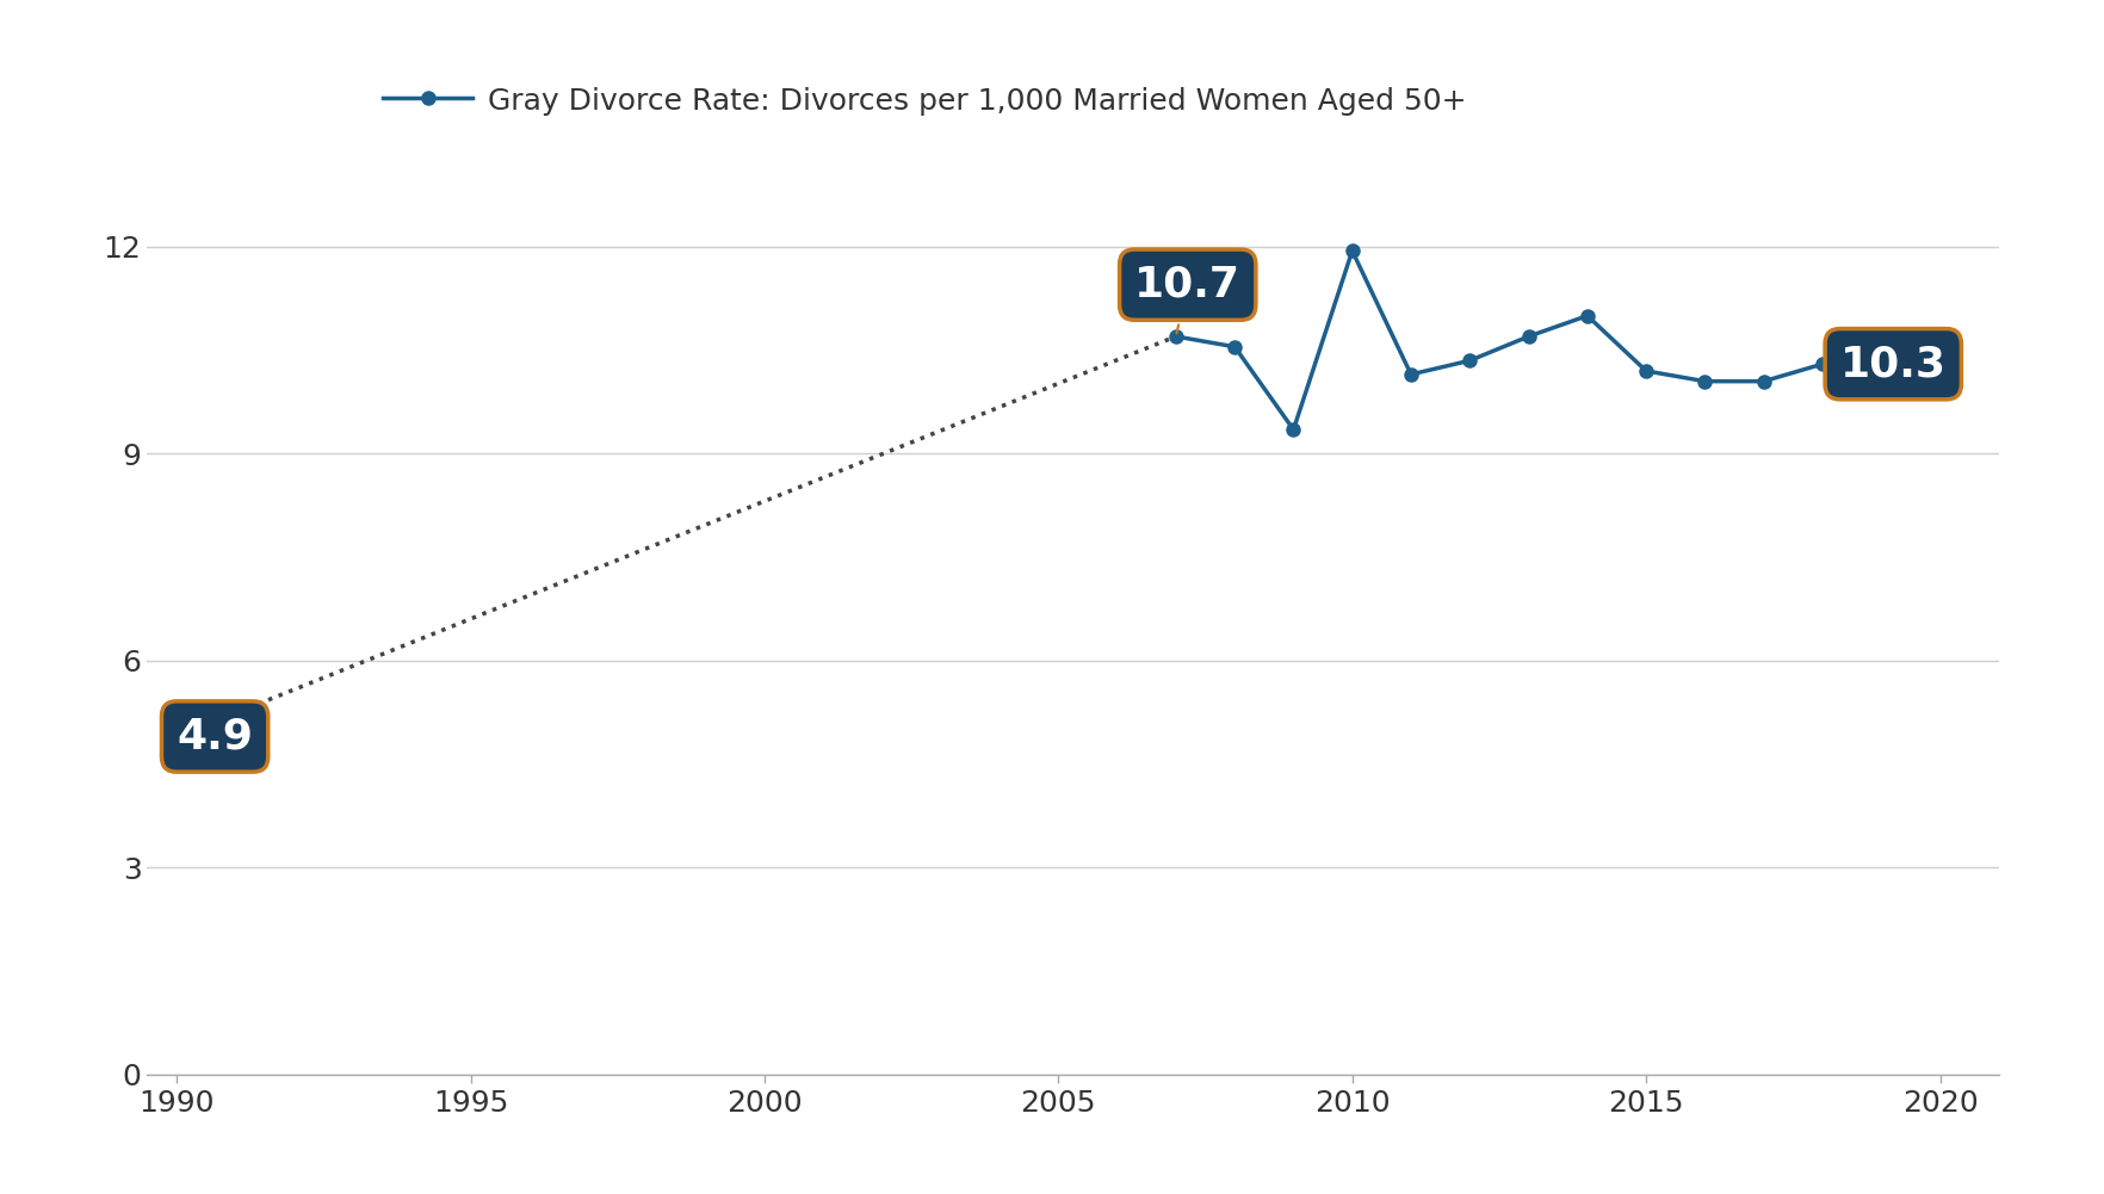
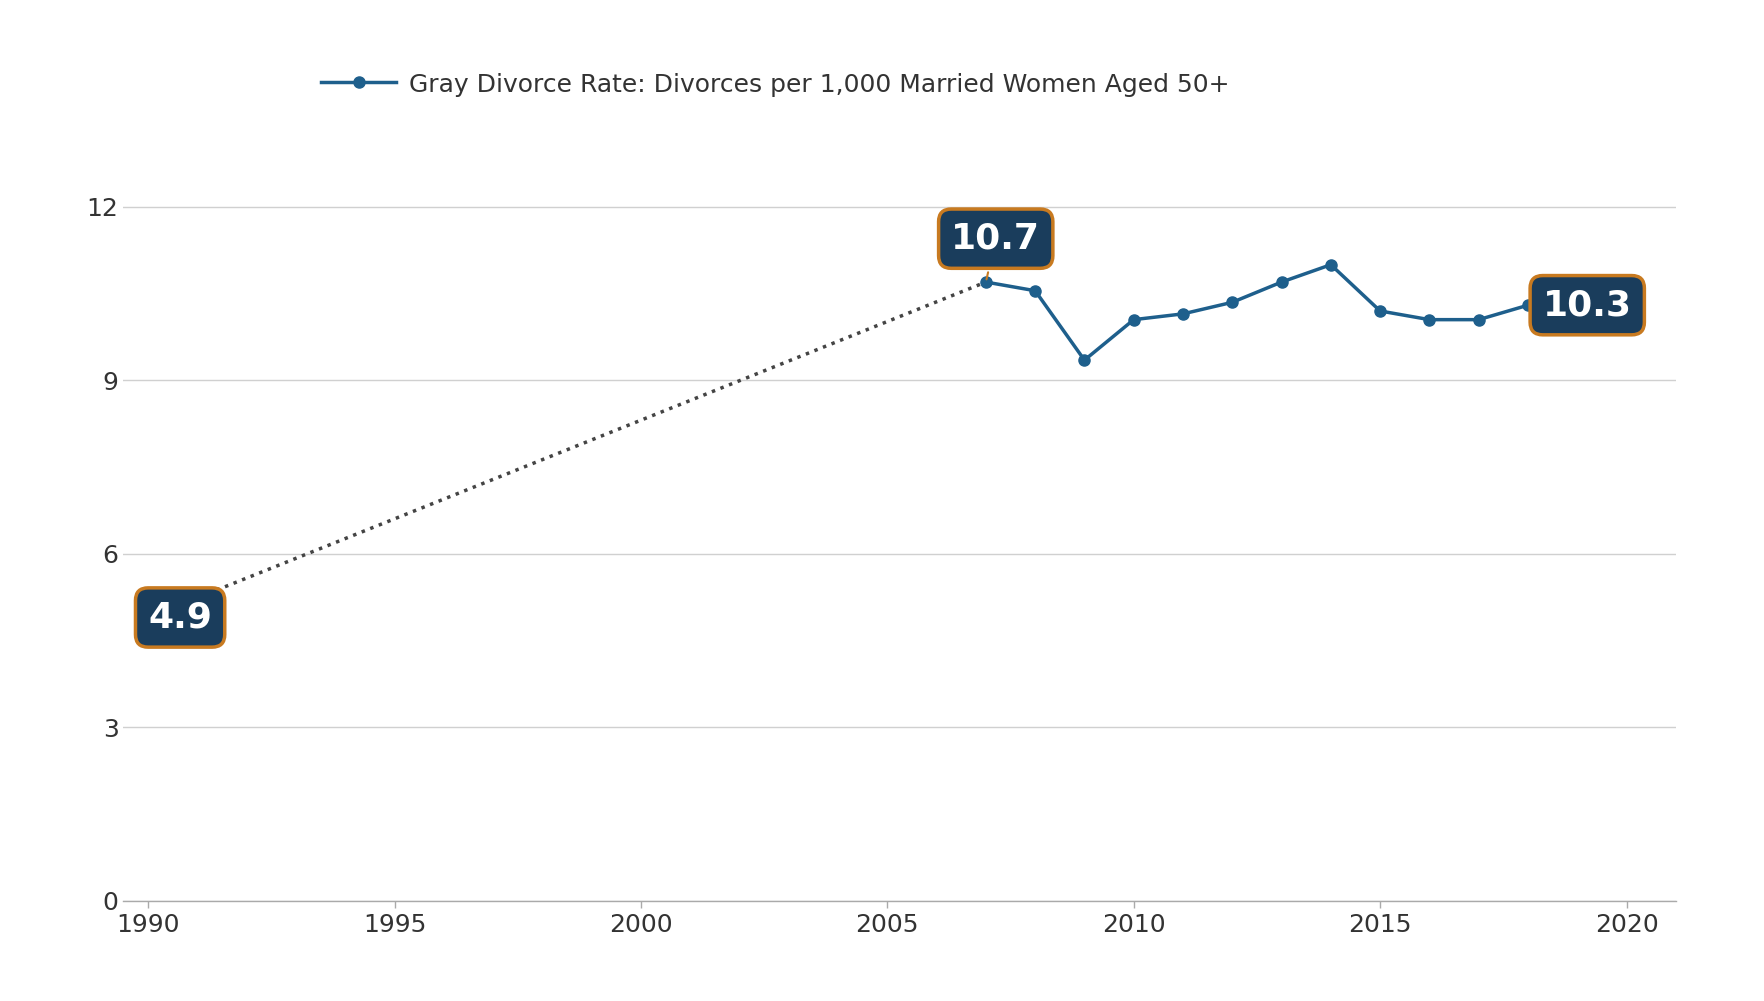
2010: 11.94 -> 10.05
